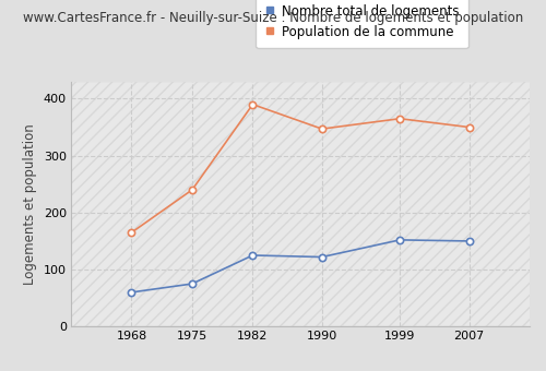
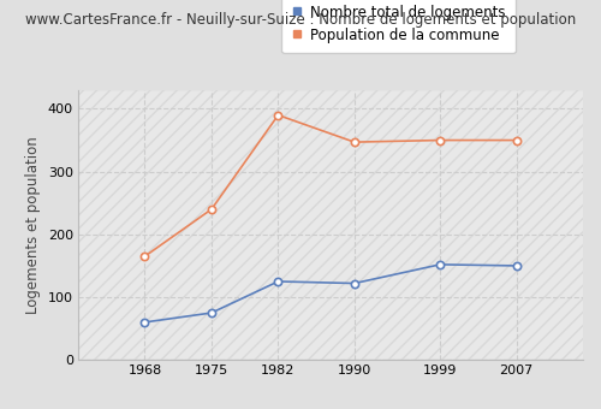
Population de la commune/1999: 365 -> 350
